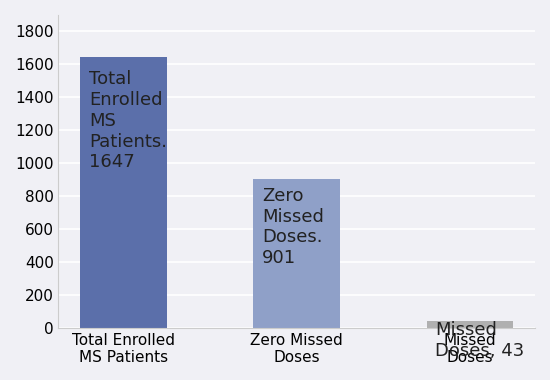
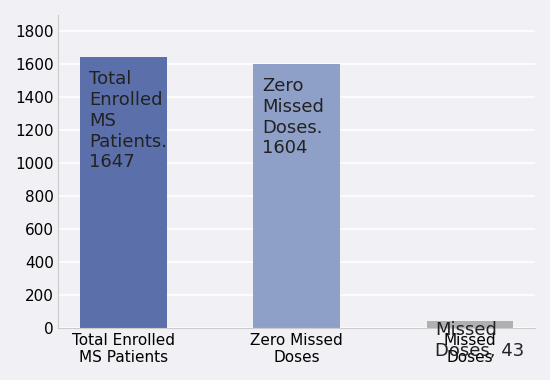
Zero Missed Doses: 901 -> 1604
